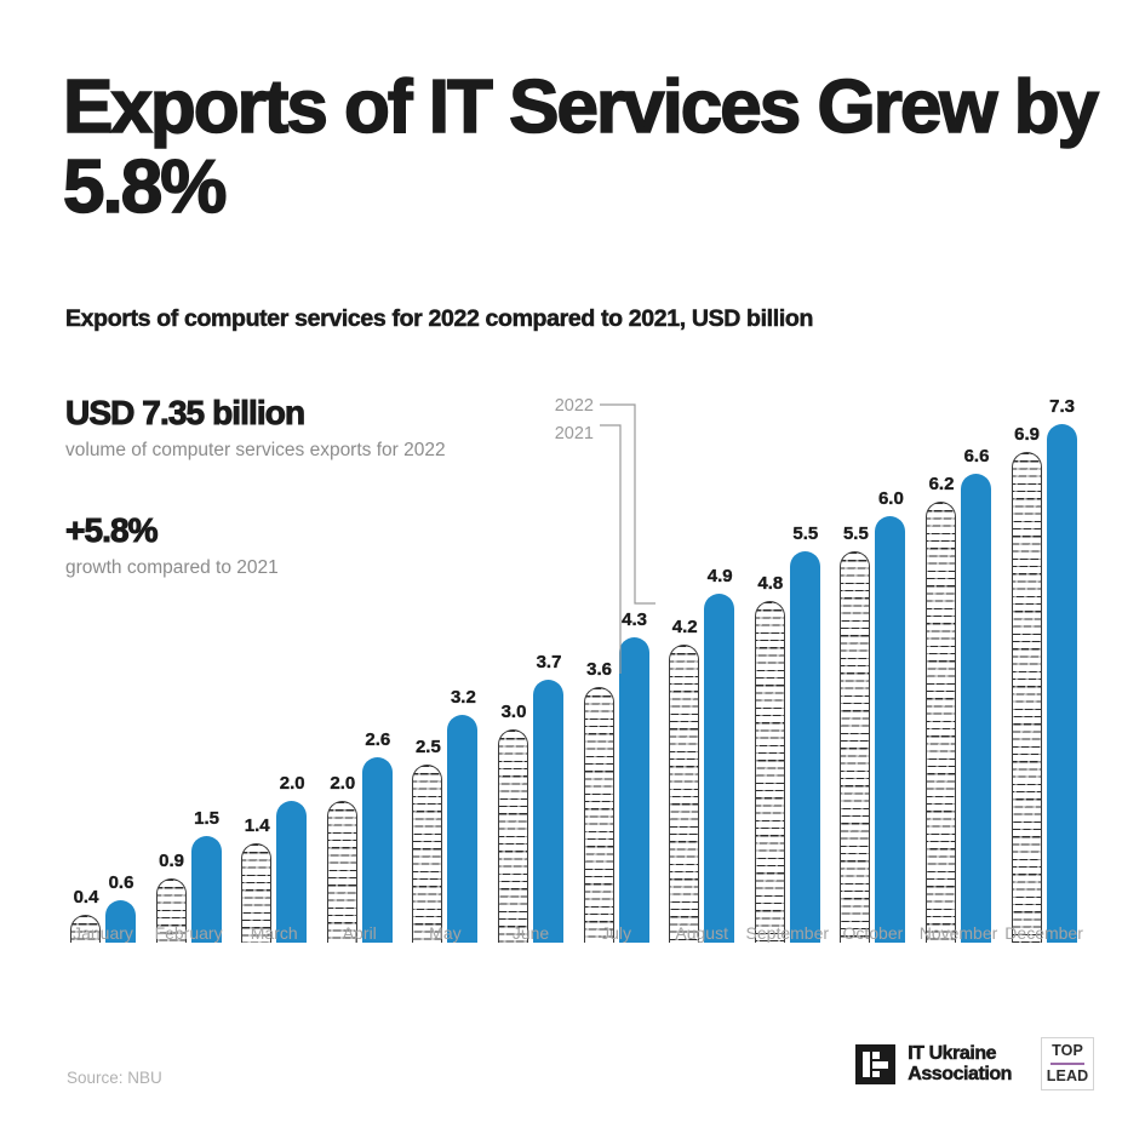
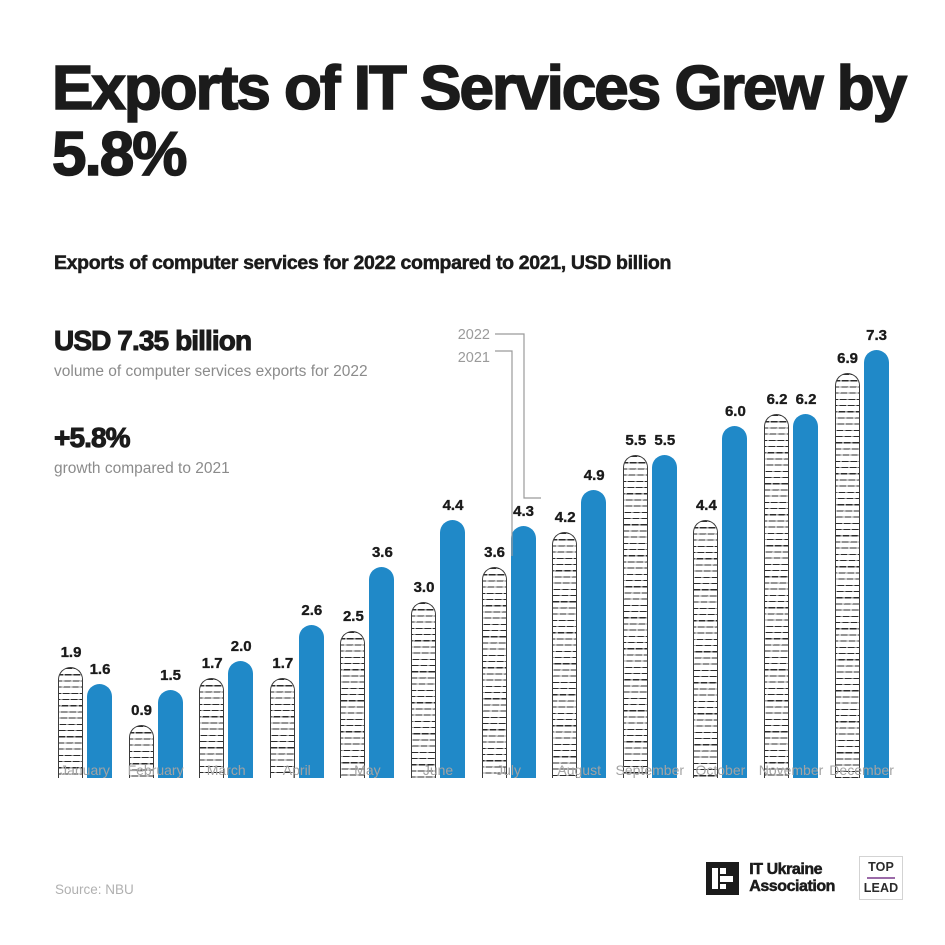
2021/January: 0.4 -> 1.9
2022/January: 0.6 -> 1.6
2021/March: 1.4 -> 1.7
2021/April: 2.0 -> 1.7
2022/May: 3.2 -> 3.6
2022/June: 3.7 -> 4.4
2021/September: 4.8 -> 5.5
2021/October: 5.5 -> 4.4
2022/November: 6.6 -> 6.2
